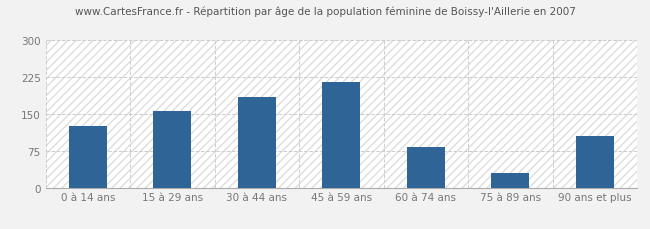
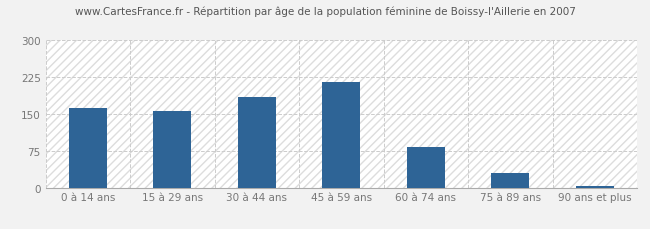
0 à 14 ans: 125 -> 163
90 ans et plus: 105 -> 4
